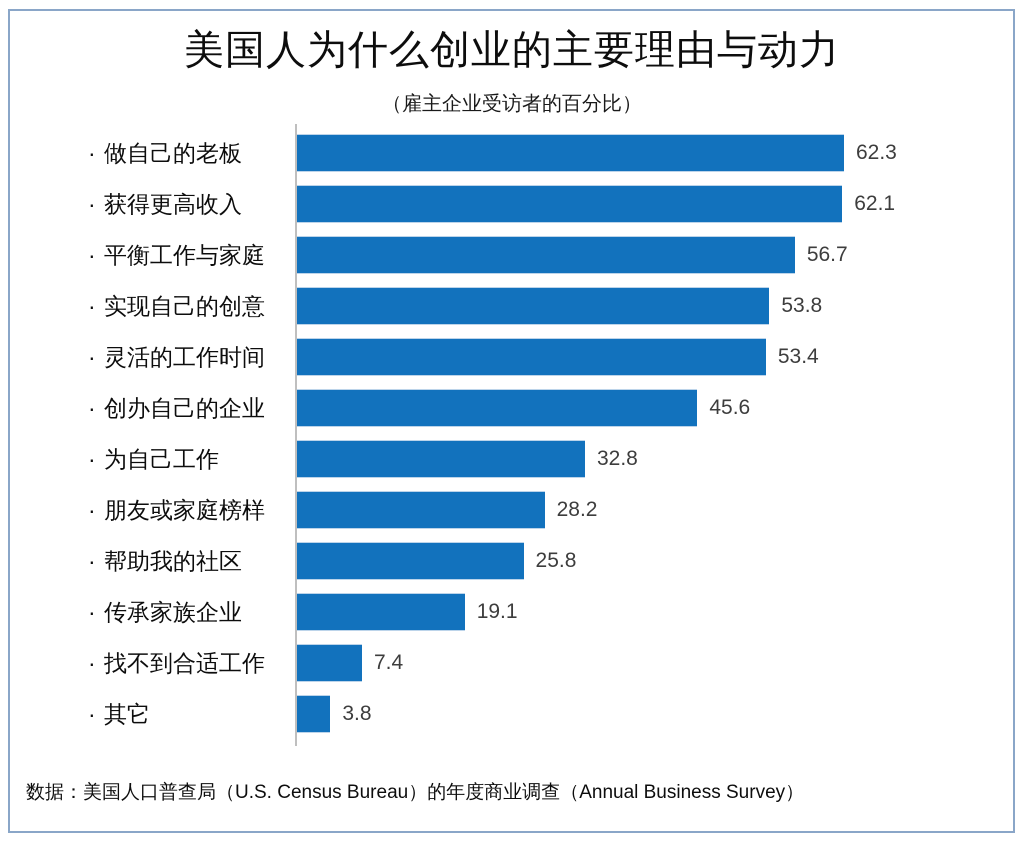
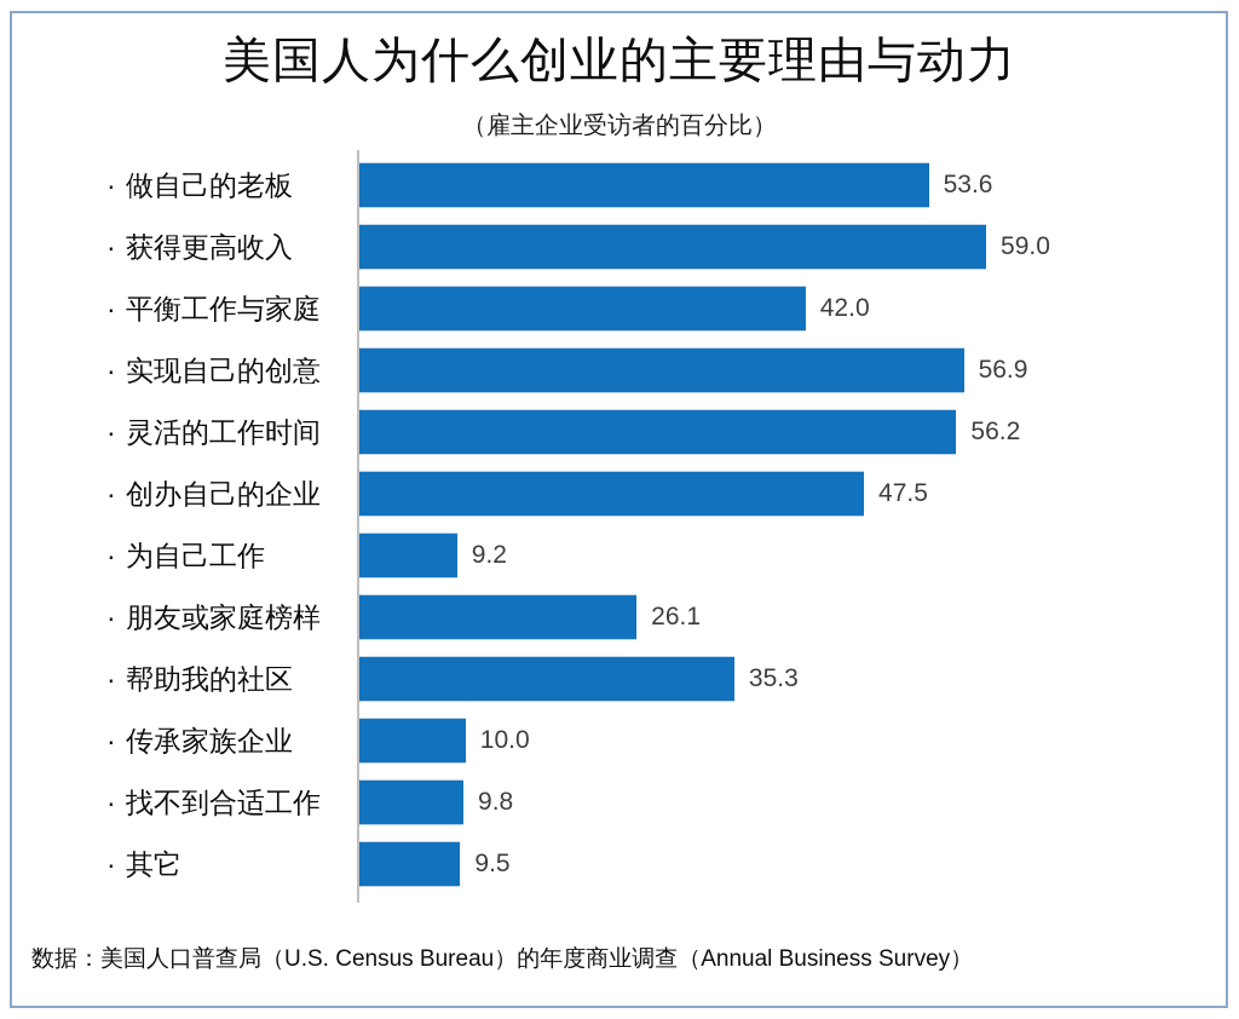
做自己的老板: 62.3 -> 53.6
获得更高收入: 62.1 -> 59.0
平衡工作与家庭: 56.7 -> 42.0
实现自己的创意: 53.8 -> 56.9
灵活的工作时间: 53.4 -> 56.2
创办自己的企业: 45.6 -> 47.5
为自己工作: 32.8 -> 9.2
朋友或家庭榜样: 28.2 -> 26.1
帮助我的社区: 25.8 -> 35.3
传承家族企业: 19.1 -> 10.0
找不到合适工作: 7.4 -> 9.8
其它: 3.8 -> 9.5
